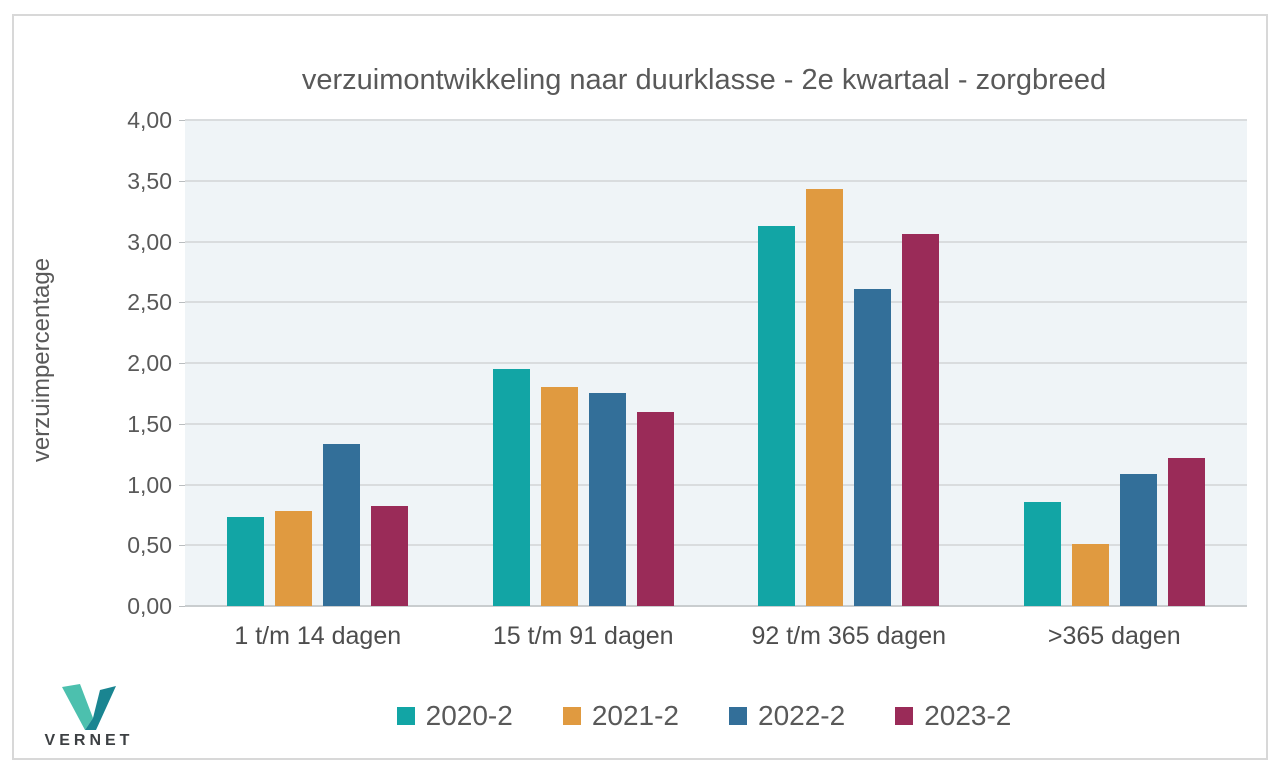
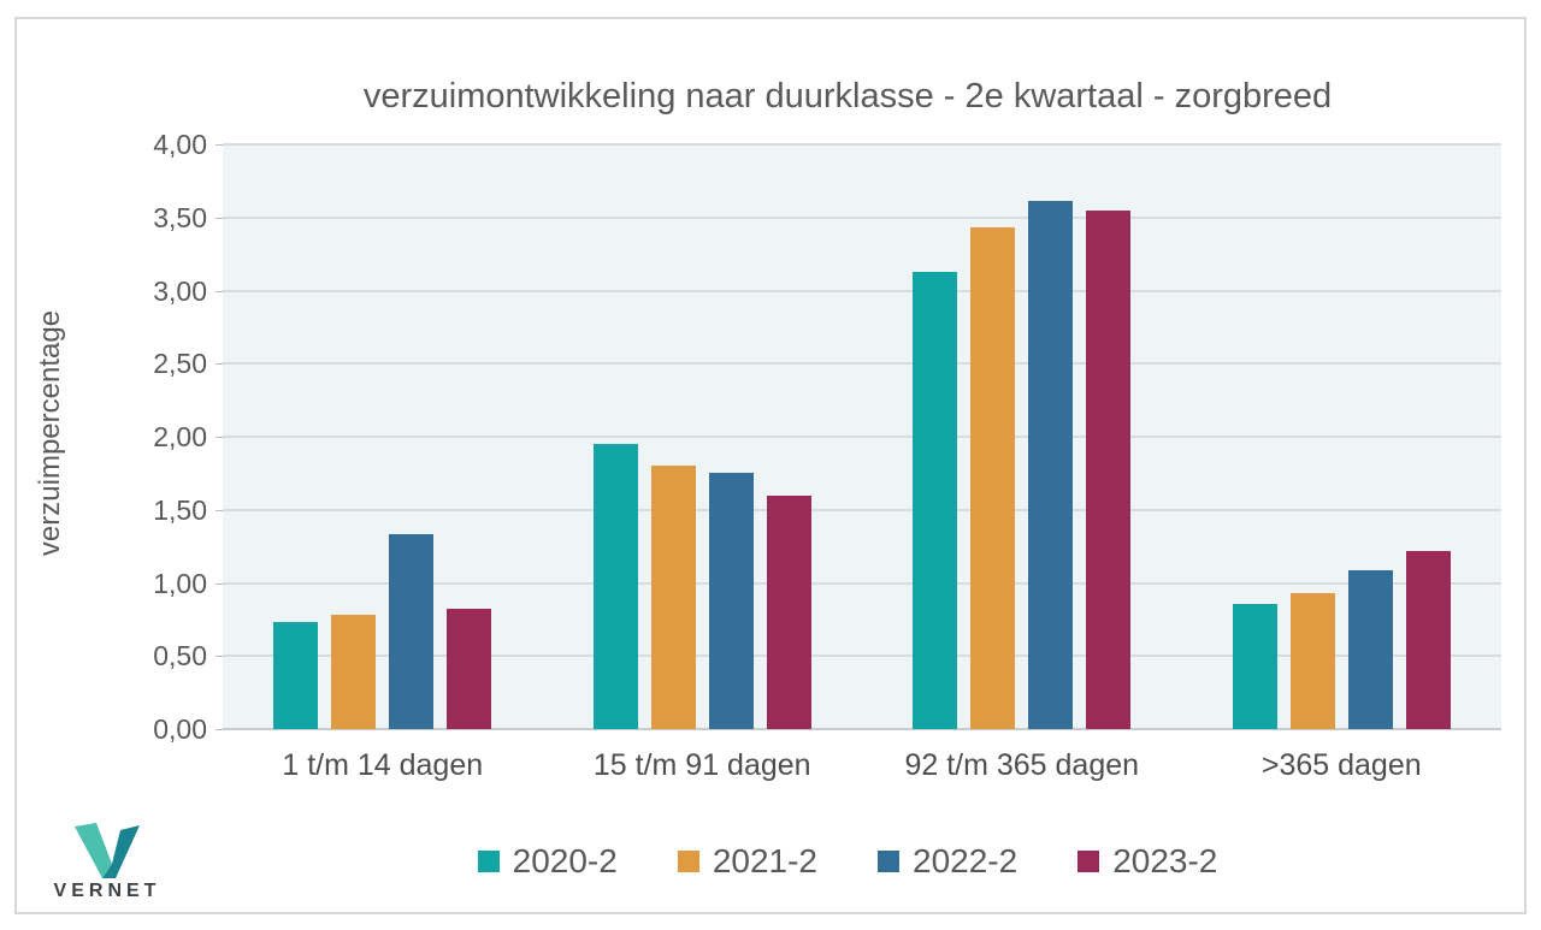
2022-2/92 t/m 365 dagen: 2,61 -> 3,61
2023-2/92 t/m 365 dagen: 3,06 -> 3,55
2021-2/>365 dagen: 0,51 -> 0,93
